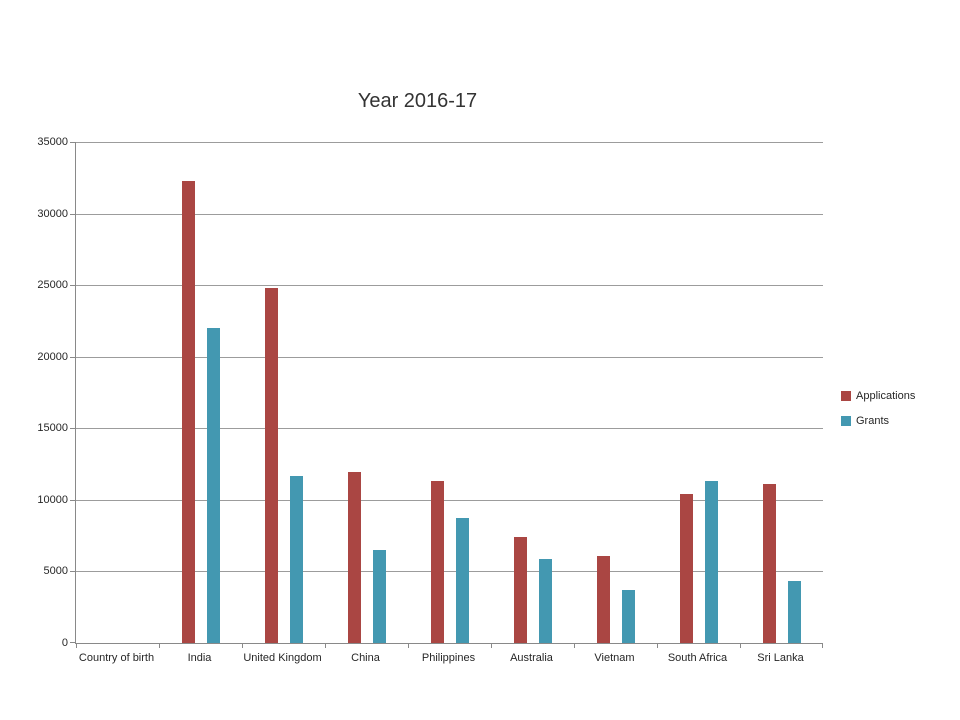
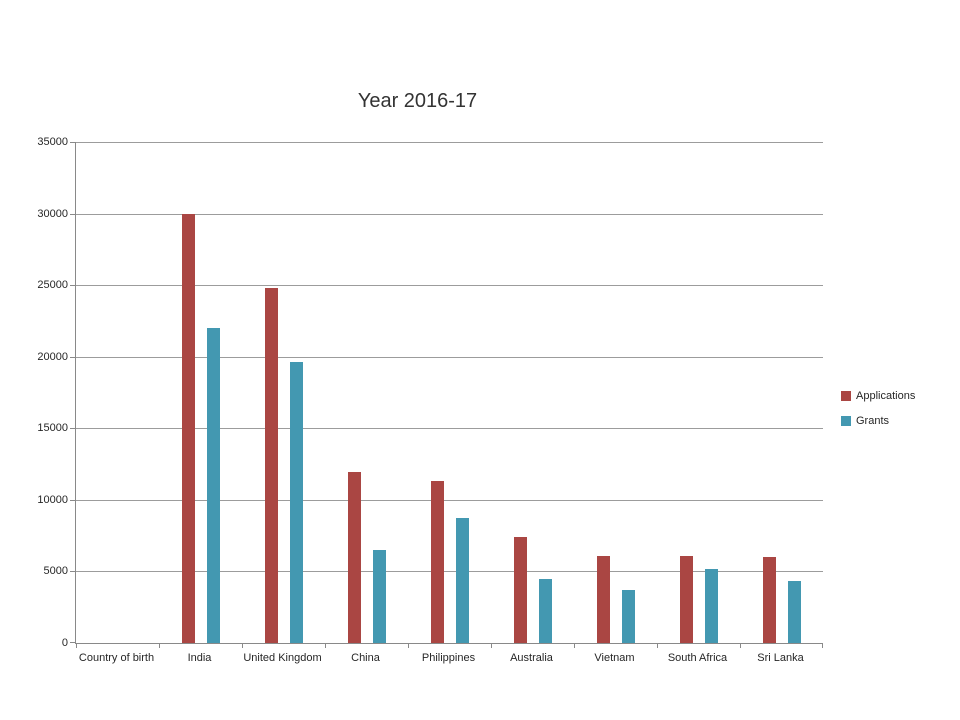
Applications/India: 32300 -> 30000
Grants/United Kingdom: 11700 -> 19600
Grants/Australia: 5900 -> 4400
Applications/South Africa: 10400 -> 6100
Grants/South Africa: 11300 -> 5200
Applications/Sri Lanka: 11100 -> 6000
